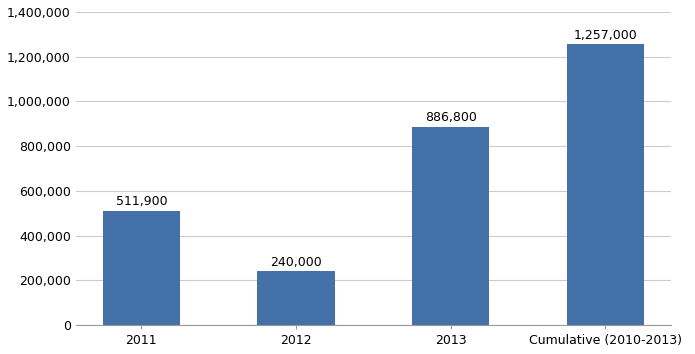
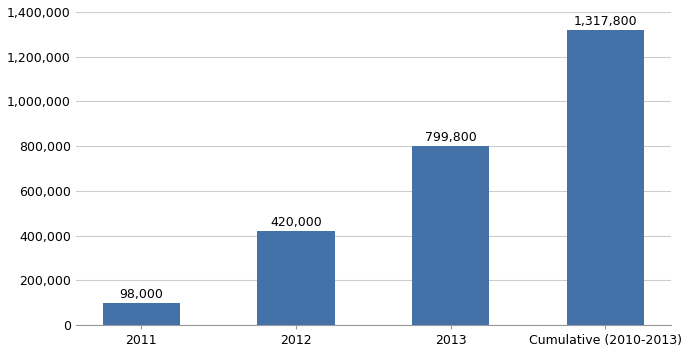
2011: 511,900 -> 98,000
2012: 240,000 -> 420,000
2013: 886,800 -> 799,800
Cumulative (2010-2013): 1,257,000 -> 1,317,800
